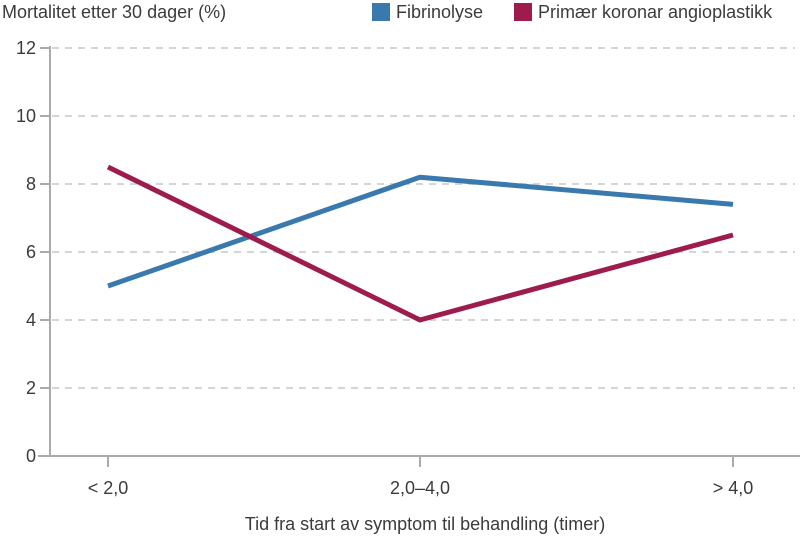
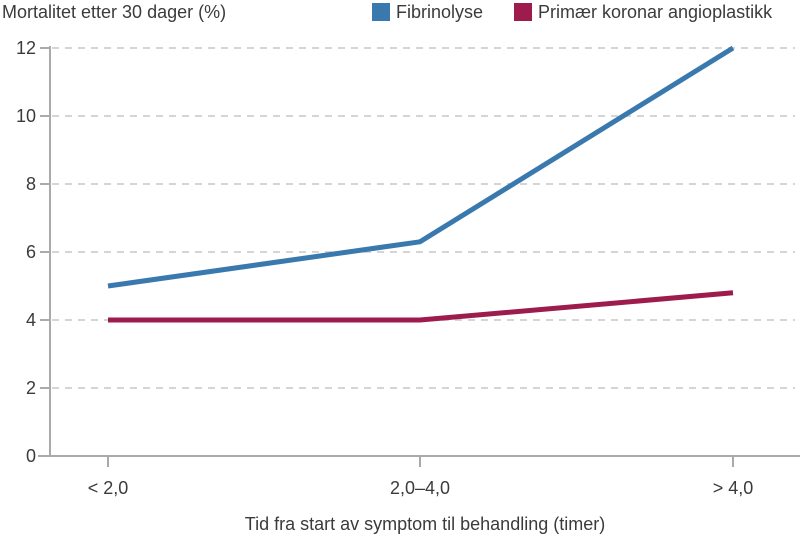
Primær koronar angioplastikk/< 2,0: 8.5 -> 4.0
Fibrinolyse/2,0–4,0: 8.2 -> 6.3
Fibrinolyse/> 4,0: 7.4 -> 12.0
Primær koronar angioplastikk/> 4,0: 6.5 -> 4.8
